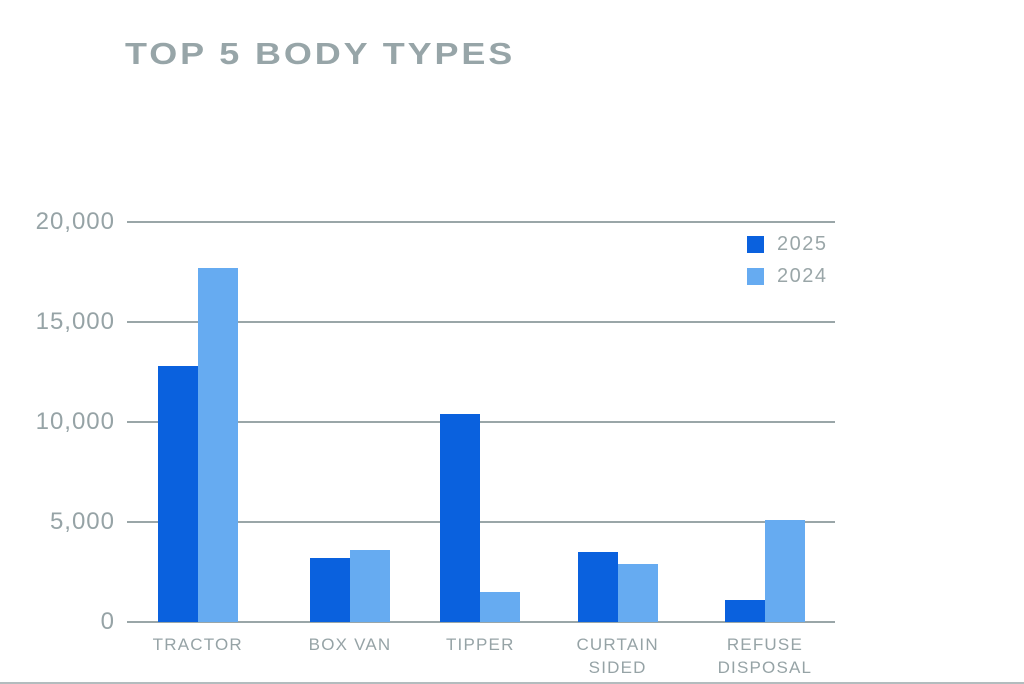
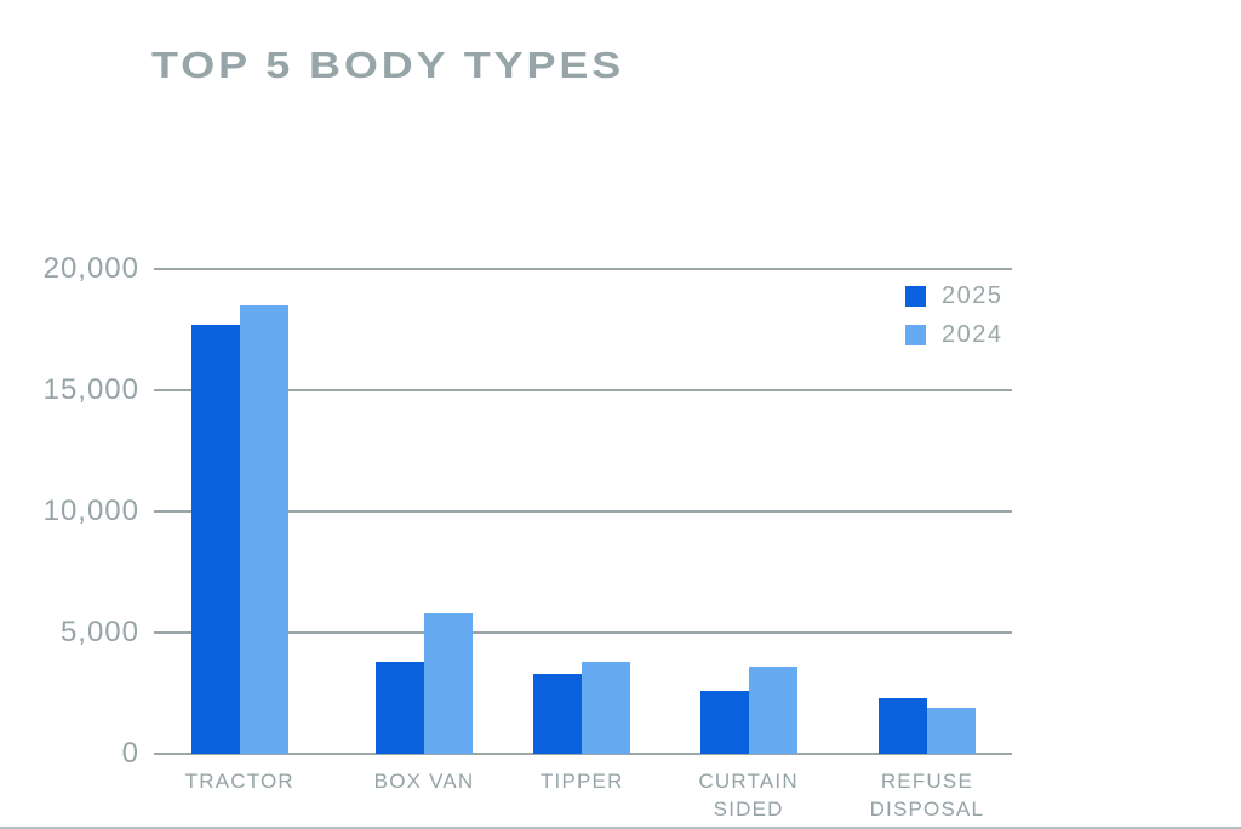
2025/TRACTOR: 12800 -> 17700
2024/TRACTOR: 17700 -> 18500
2025/BOX VAN: 3200 -> 3800
2024/BOX VAN: 3600 -> 5800
2025/TIPPER: 10400 -> 3300
2024/TIPPER: 1500 -> 3800
2025/CURTAIN SIDED: 3500 -> 2600
2024/CURTAIN SIDED: 2900 -> 3600
2025/REFUSE DISPOSAL: 1100 -> 2300
2024/REFUSE DISPOSAL: 5100 -> 1900
